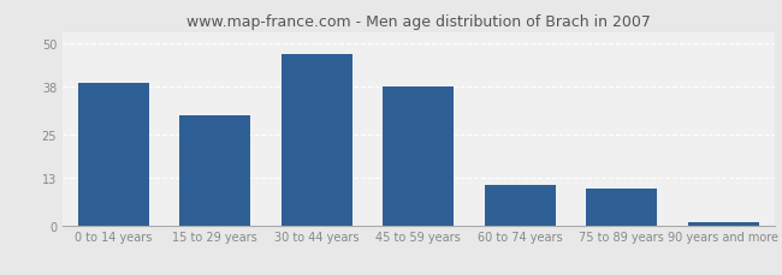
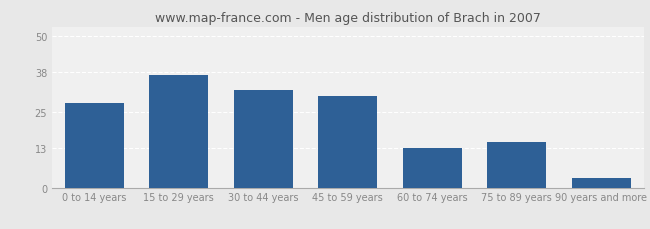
0 to 14 years: 39 -> 28
15 to 29 years: 30 -> 37
30 to 44 years: 47 -> 32
45 to 59 years: 38 -> 30
60 to 74 years: 11 -> 13
75 to 89 years: 10 -> 15
90 years and more: 1 -> 3
